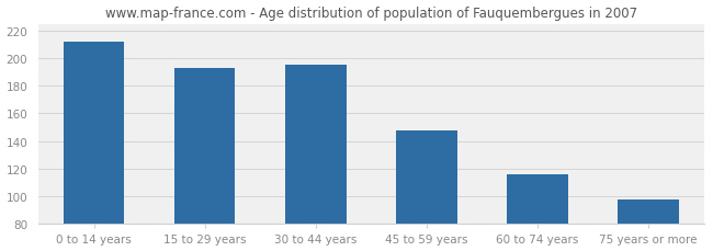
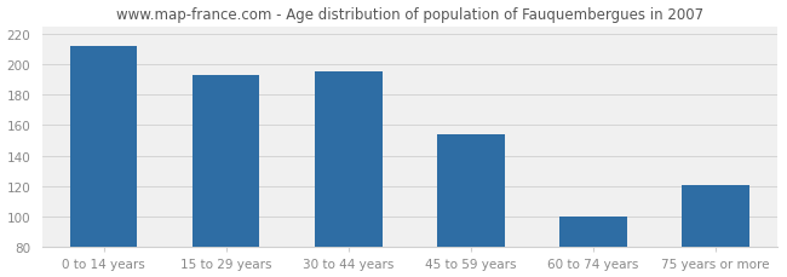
45 to 59 years: 148 -> 154
60 to 74 years: 116 -> 100
75 years or more: 98 -> 121
